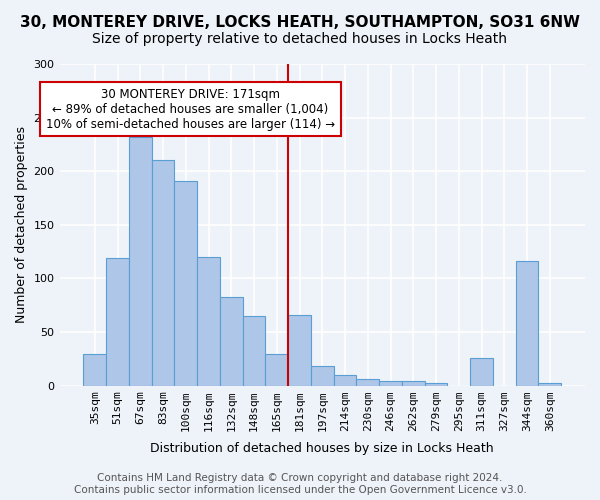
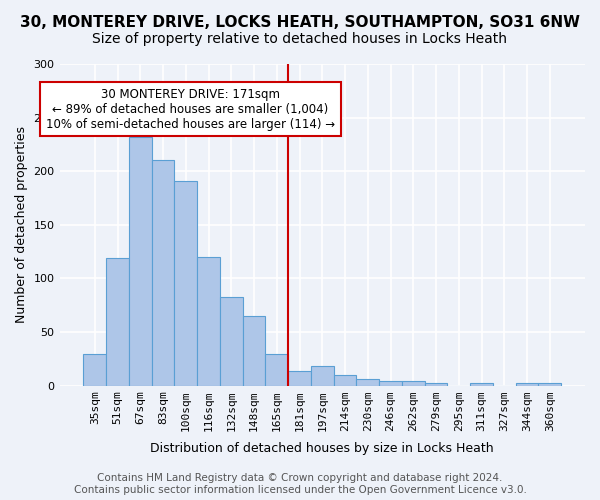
181sqm: 66 -> 14
311sqm: 26 -> 2
344sqm: 116 -> 2
